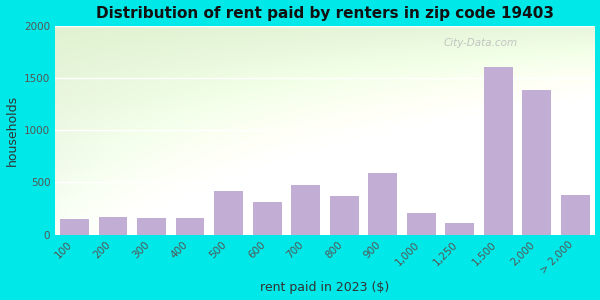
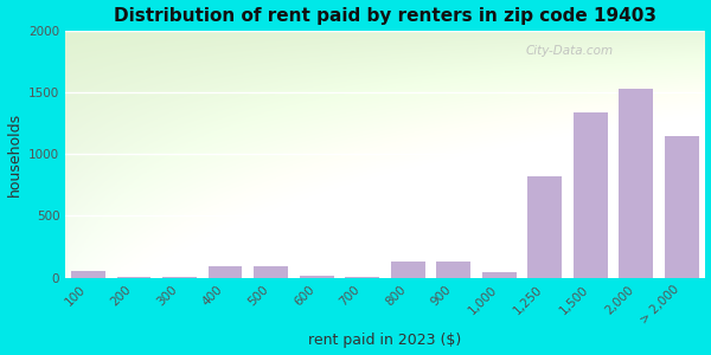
100: 150 -> 50
200: 170 -> 0
300: 160 -> 0
400: 160 -> 100
500: 420 -> 90
600: 310 -> 20
700: 480 -> 0
800: 370 -> 130
900: 590 -> 130
1,000: 210 -> 40
1,250: 110 -> 820
1,500: 1610 -> 1340
2,000: 1390 -> 1530
> 2,000: 380 -> 1150
